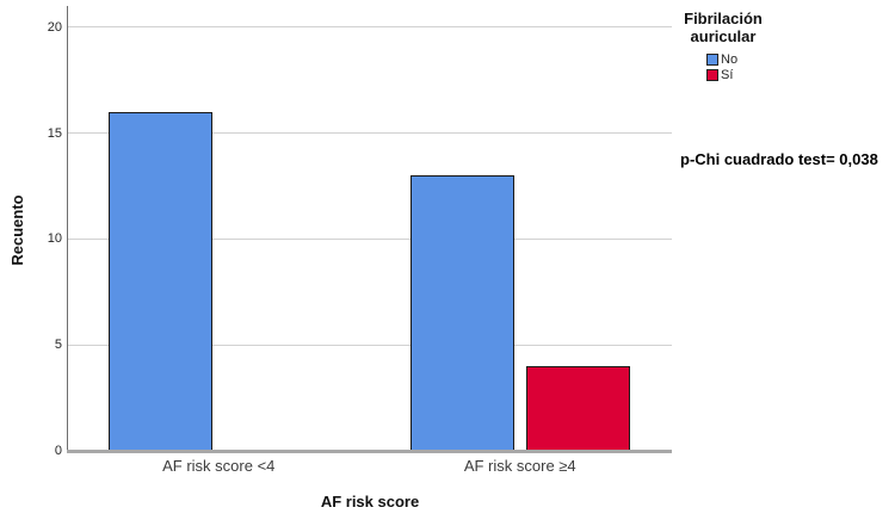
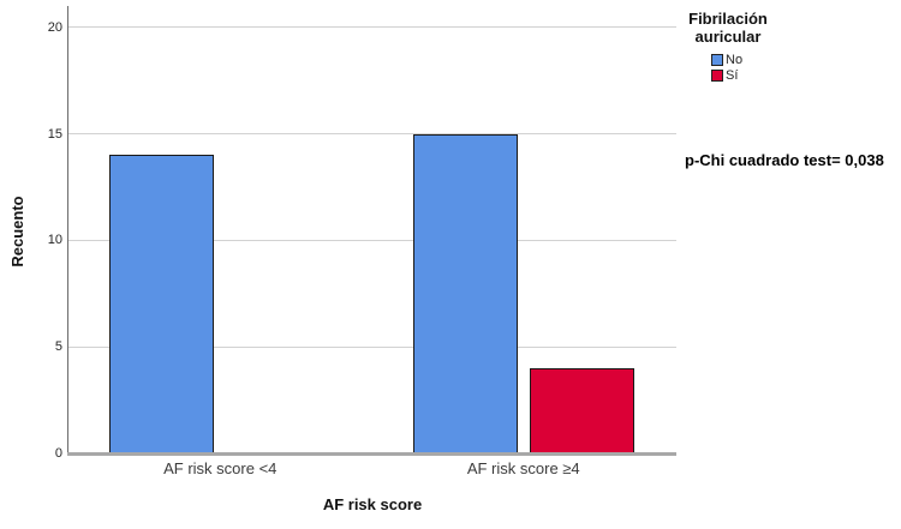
No/AF risk score <4: 16 -> 14
No/AF risk score ≥4: 13 -> 15
